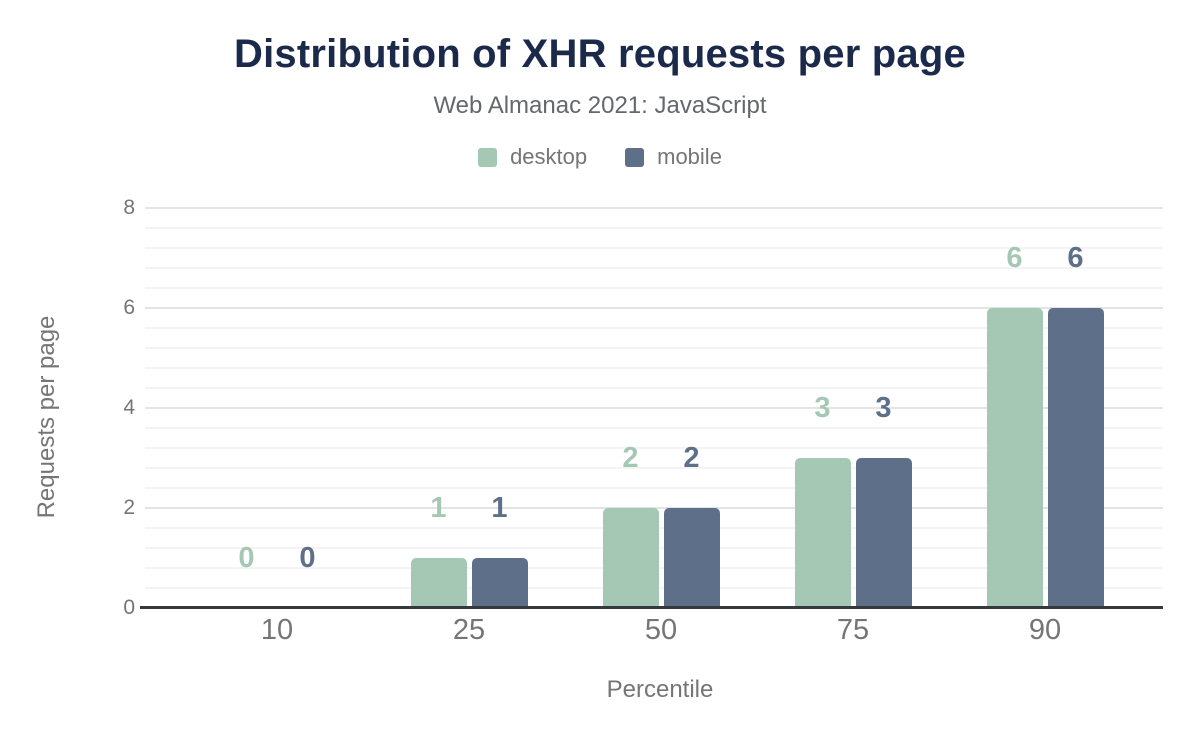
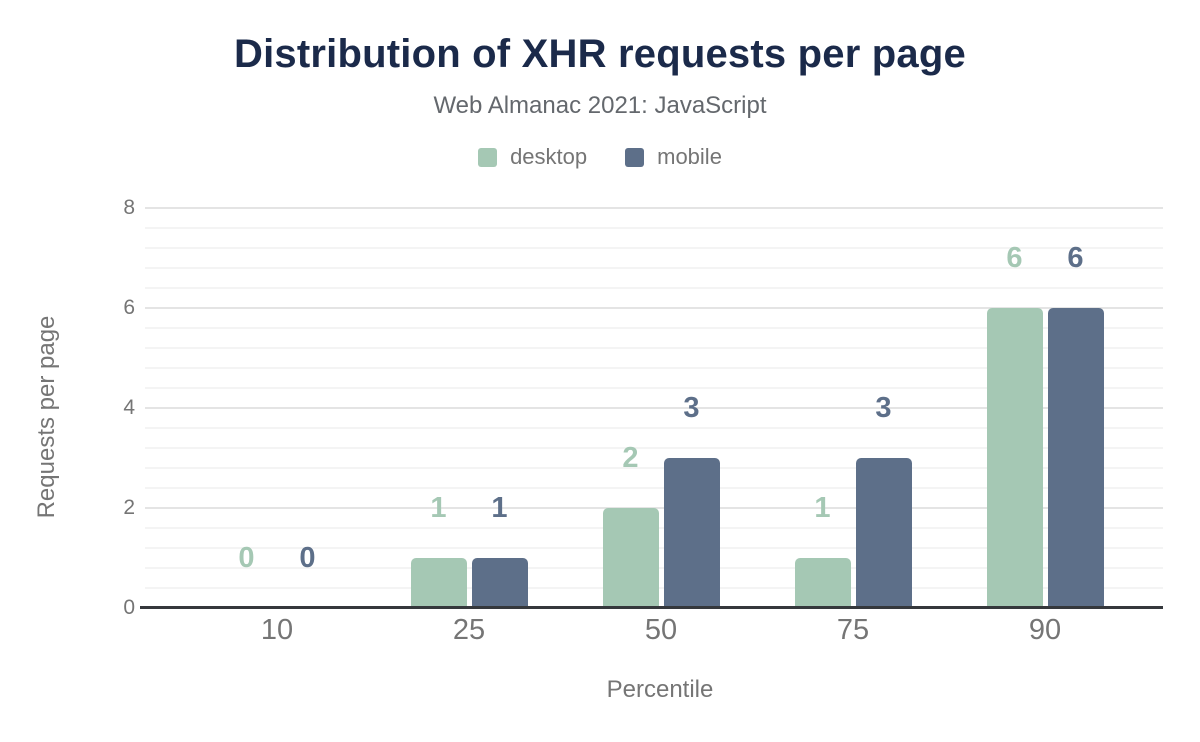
mobile/50: 2 -> 3
desktop/75: 3 -> 1
